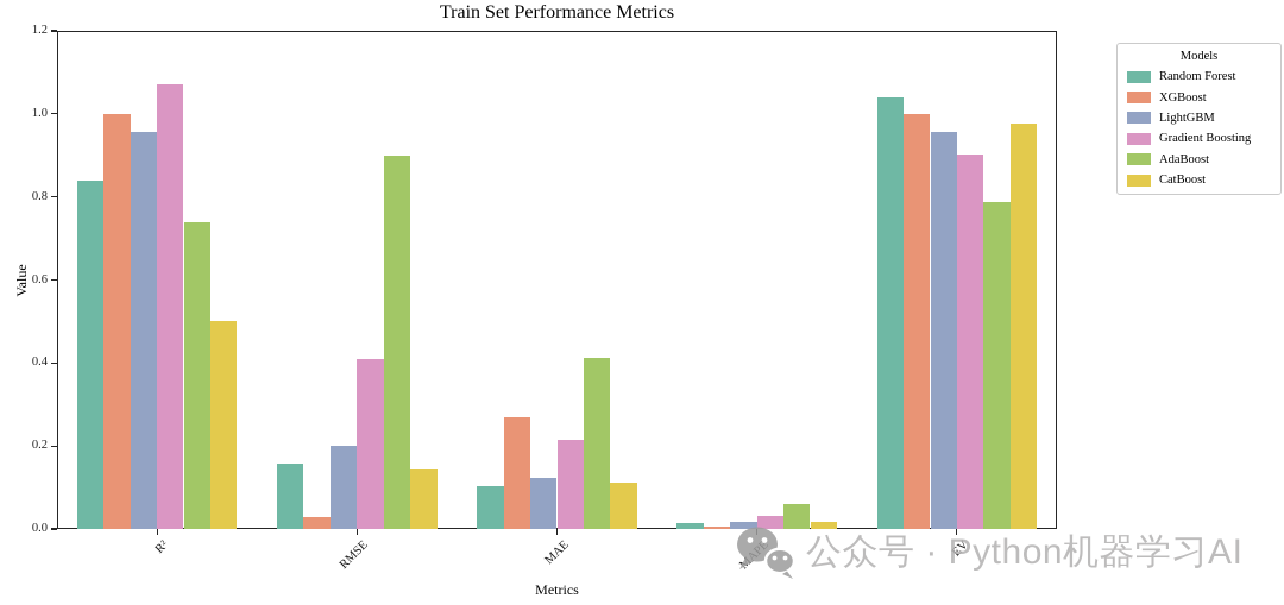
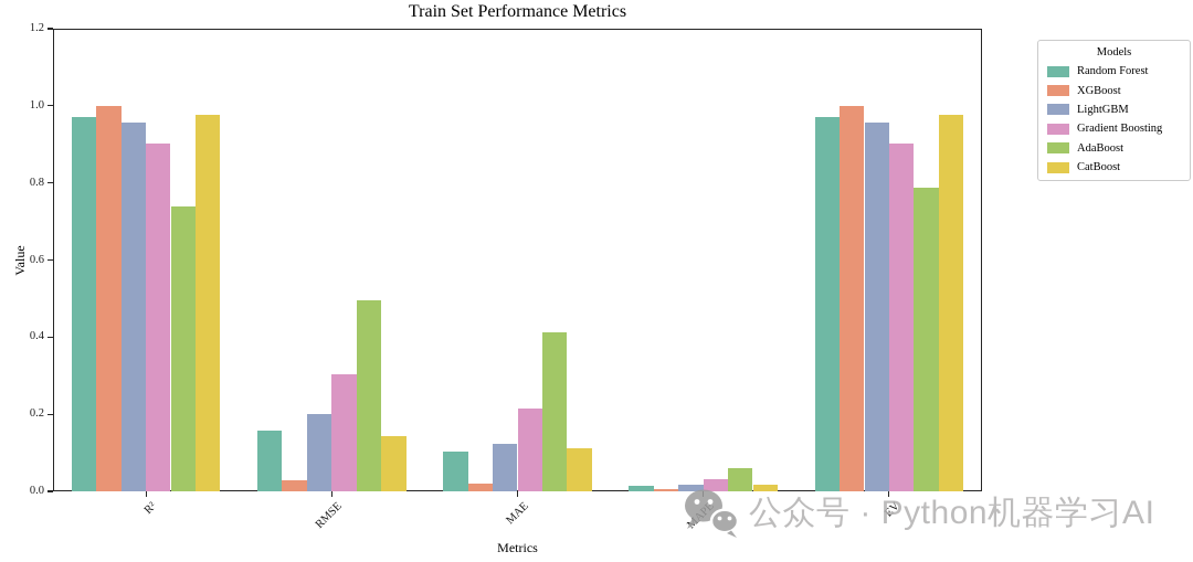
Random Forest/R²: 0.84 -> 0.97
Gradient Boosting/R²: 1.07 -> 0.90
CatBoost/R²: 0.50 -> 0.98
Gradient Boosting/RMSE: 0.41 -> 0.30
AdaBoost/RMSE: 0.90 -> 0.50
XGBoost/MAE: 0.27 -> 0.02
Random Forest/EV: 1.04 -> 0.97
